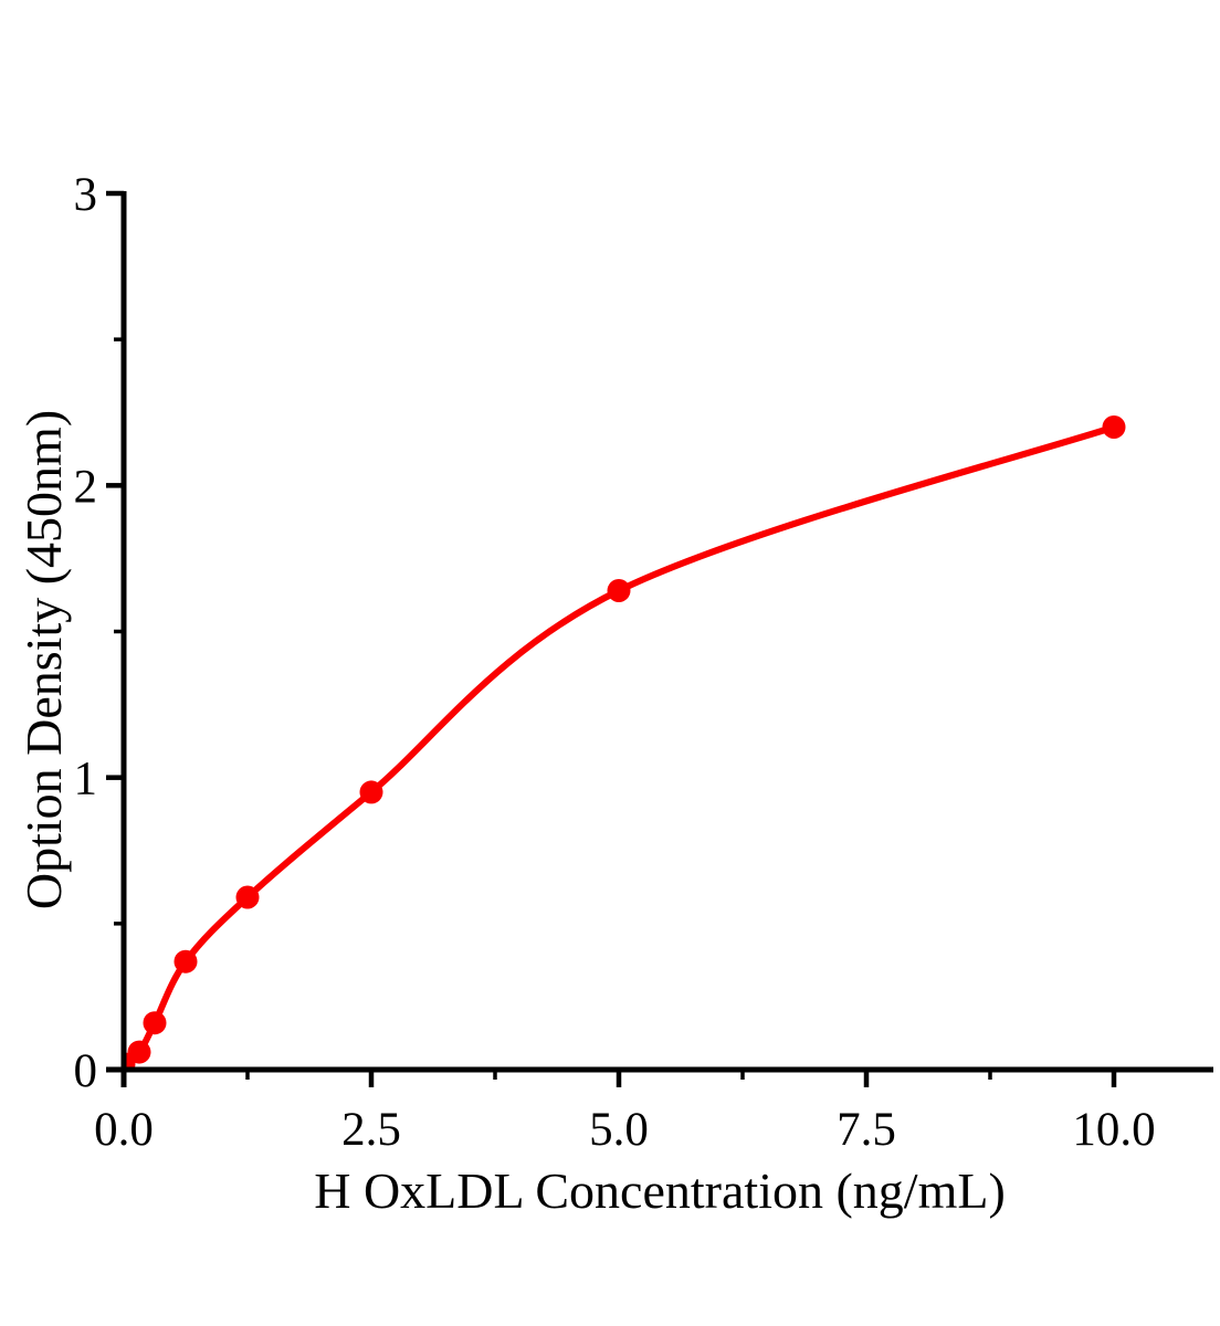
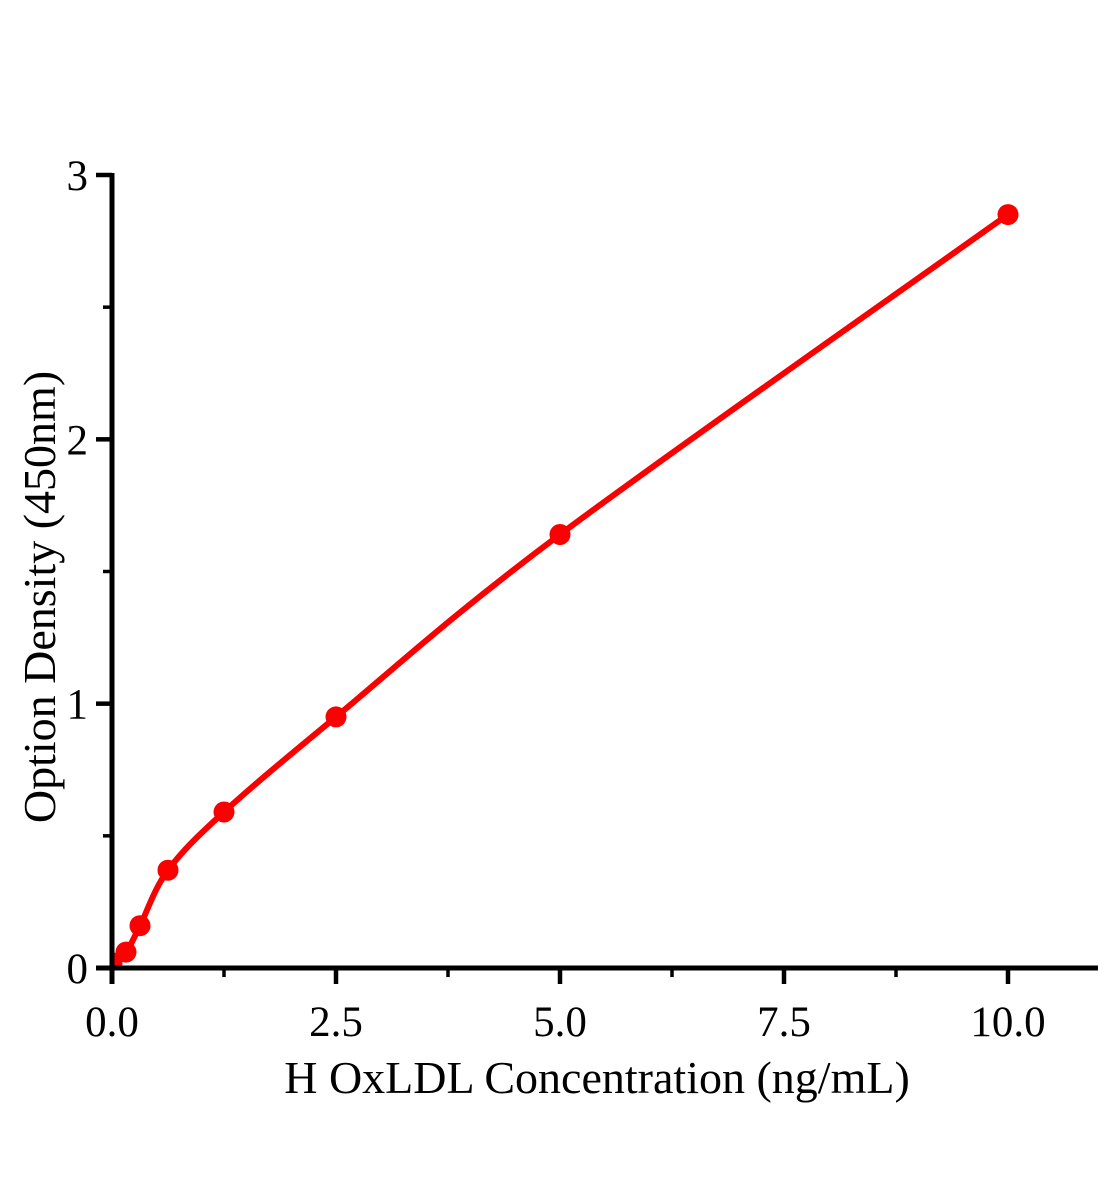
10.0: 2.20 -> 2.85
